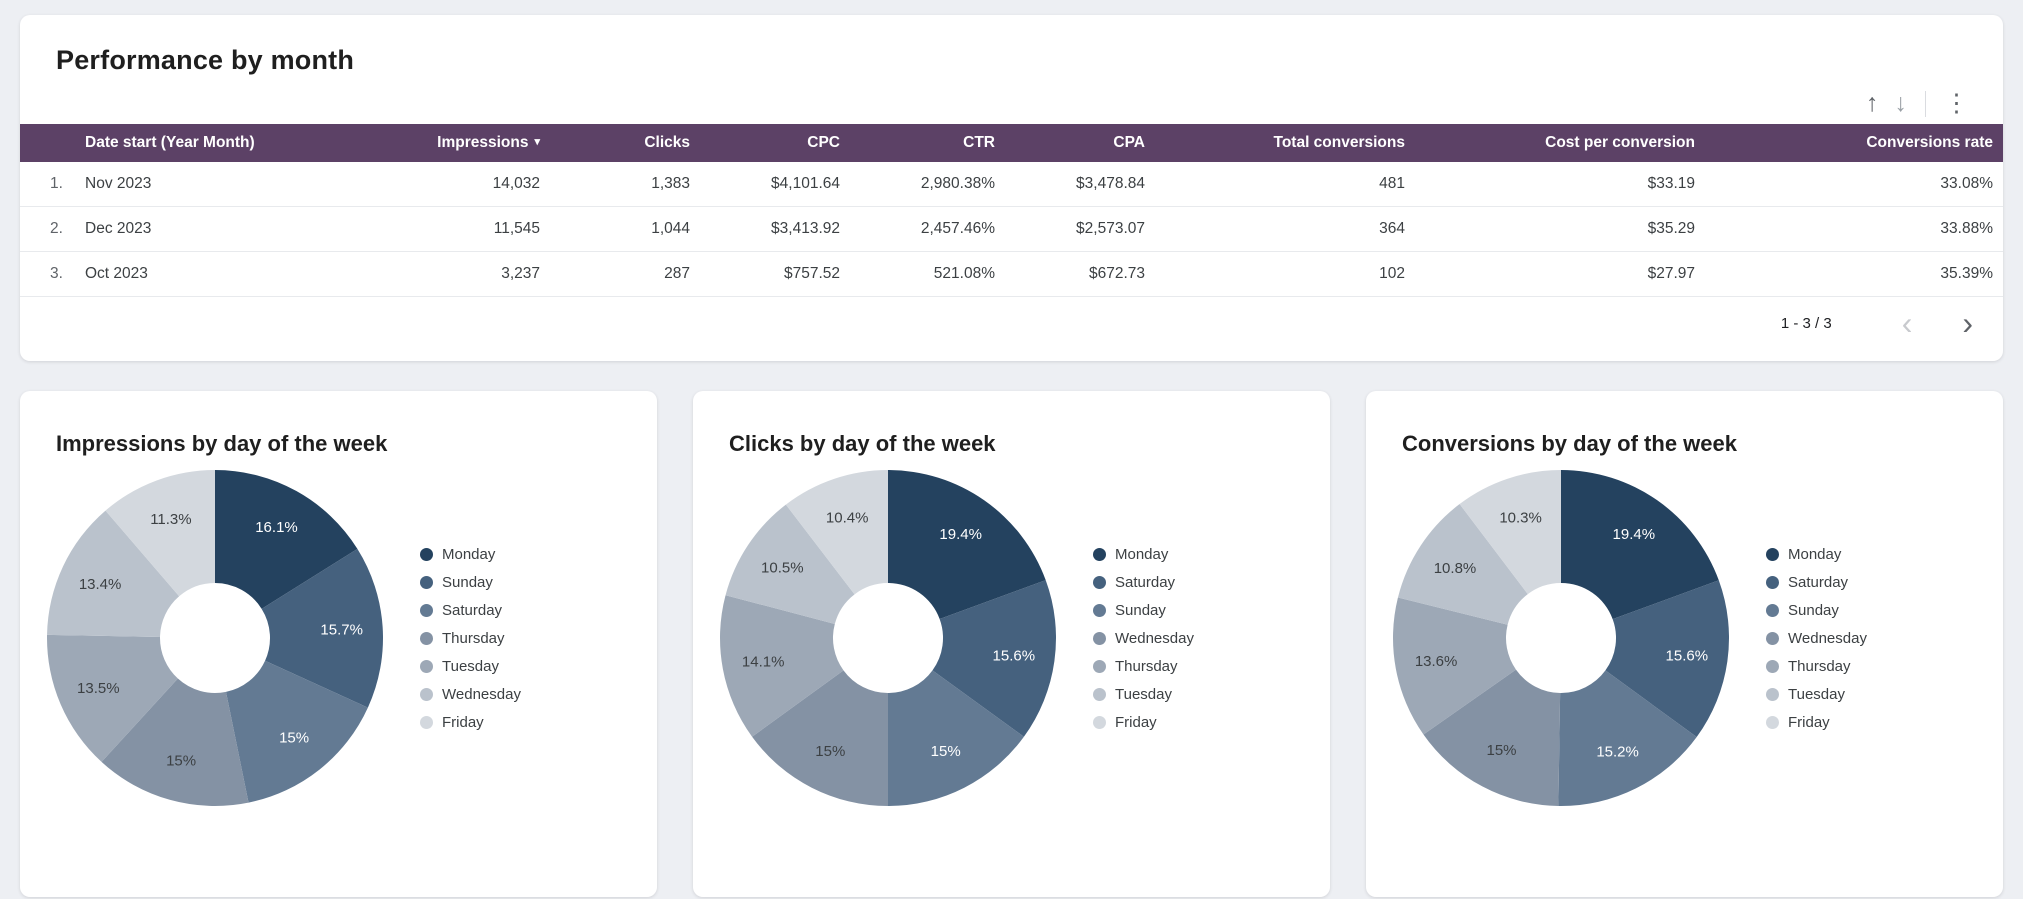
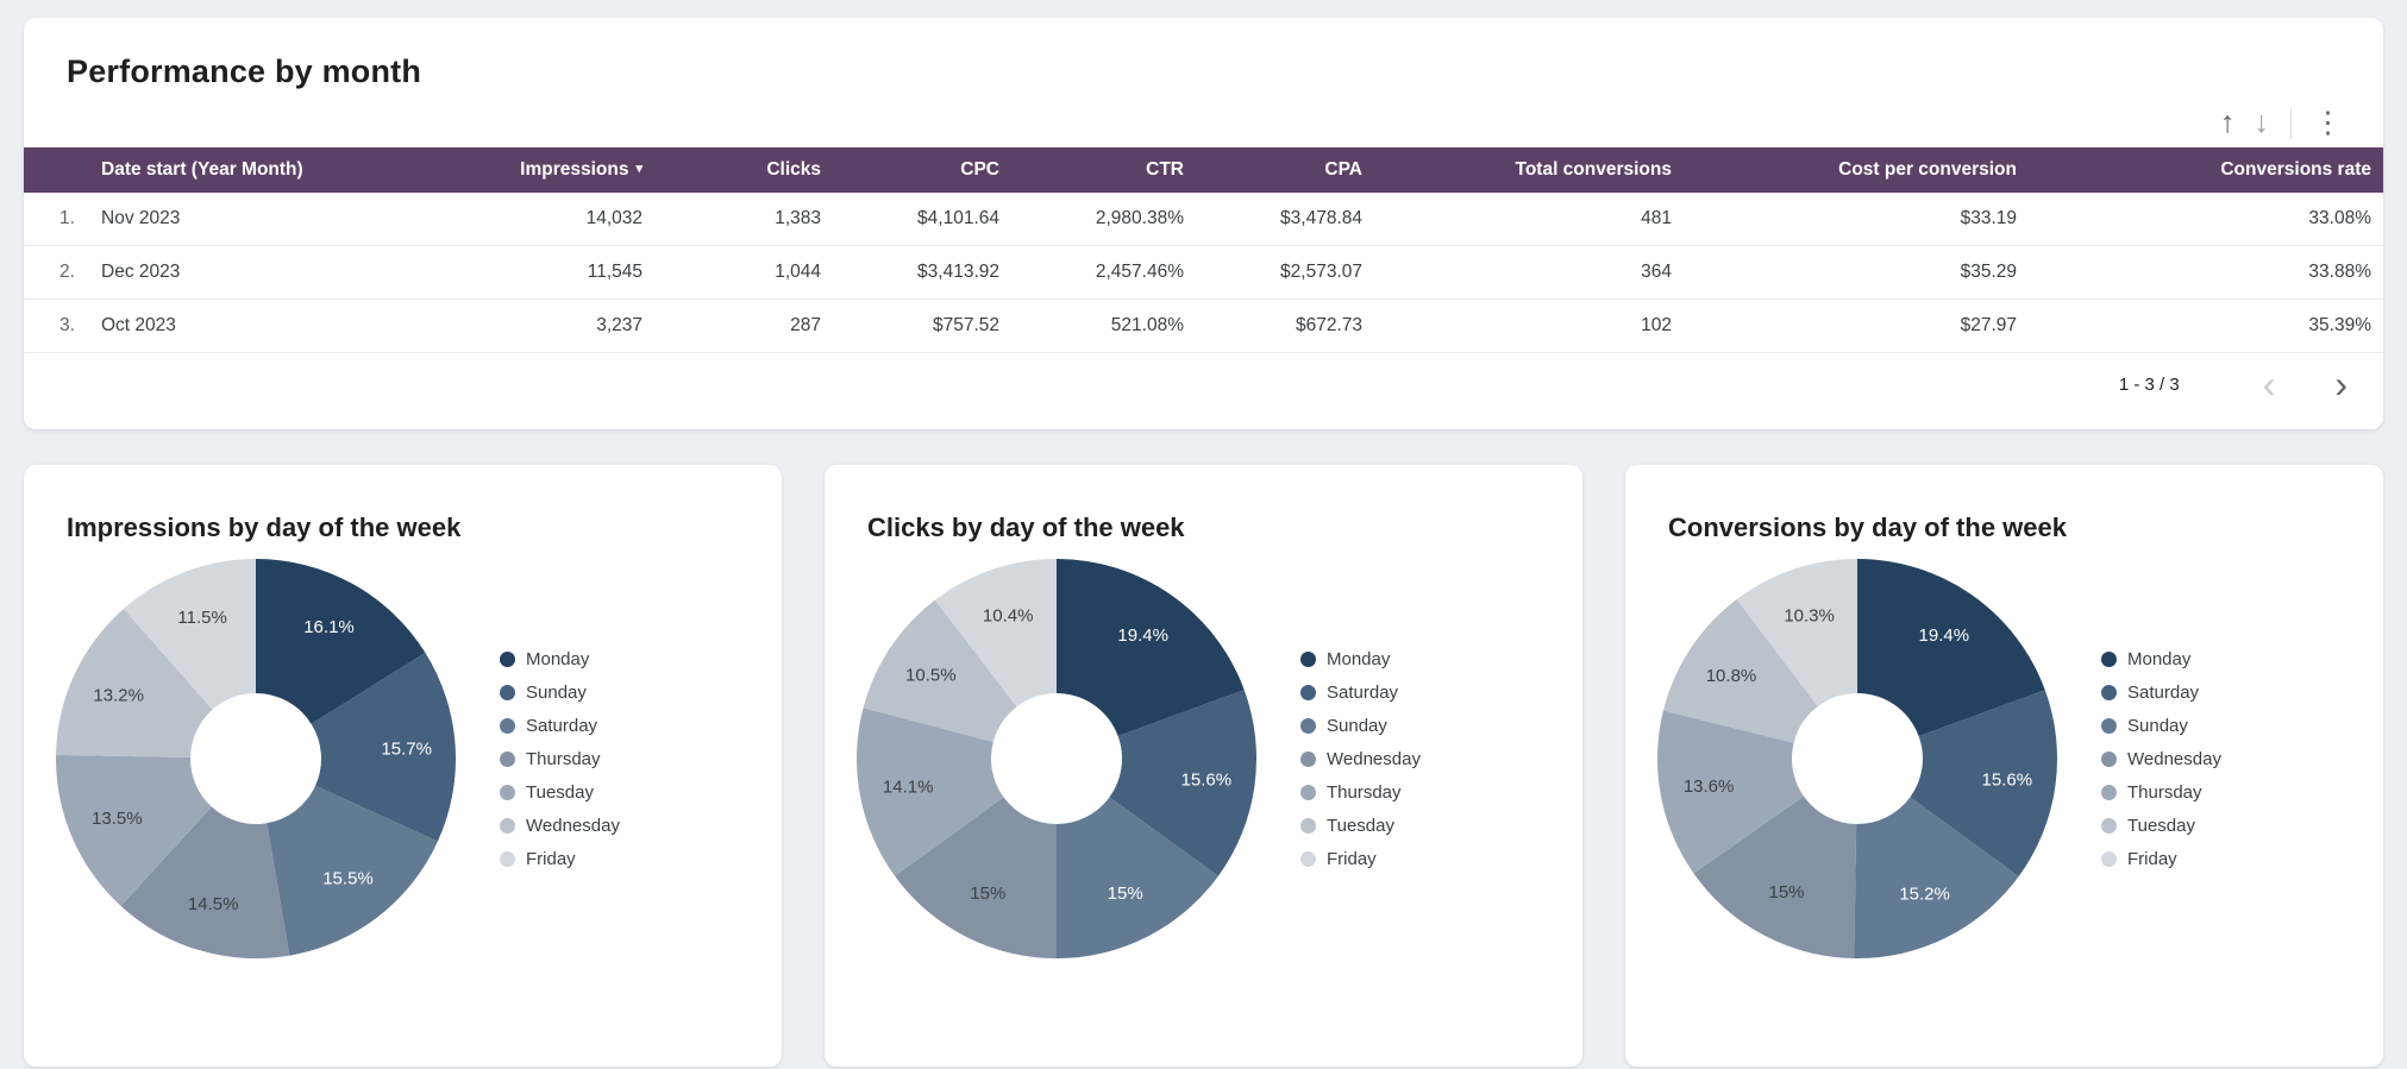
Impressions by day of the week/Saturday: 15% -> 15.5%
Impressions by day of the week/Thursday: 15% -> 14.5%
Impressions by day of the week/Wednesday: 13.4% -> 13.2%
Impressions by day of the week/Friday: 11.3% -> 11.5%
